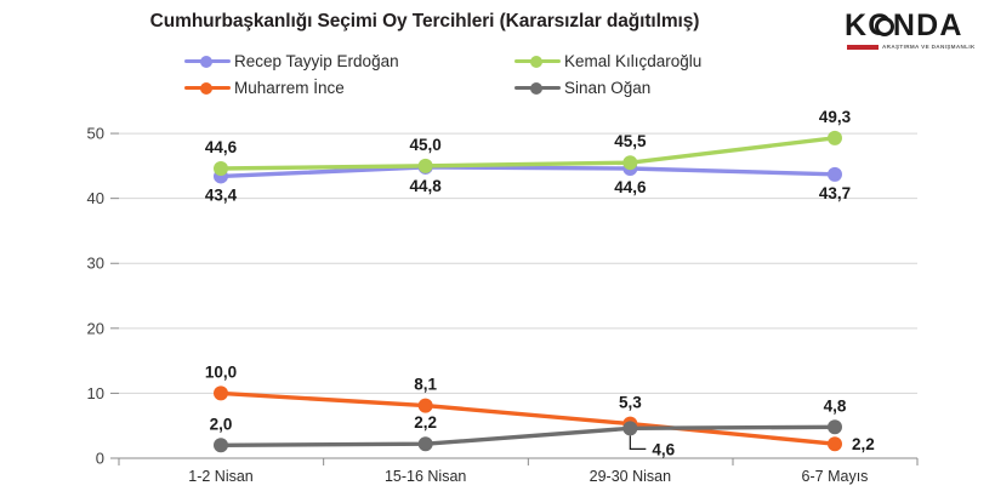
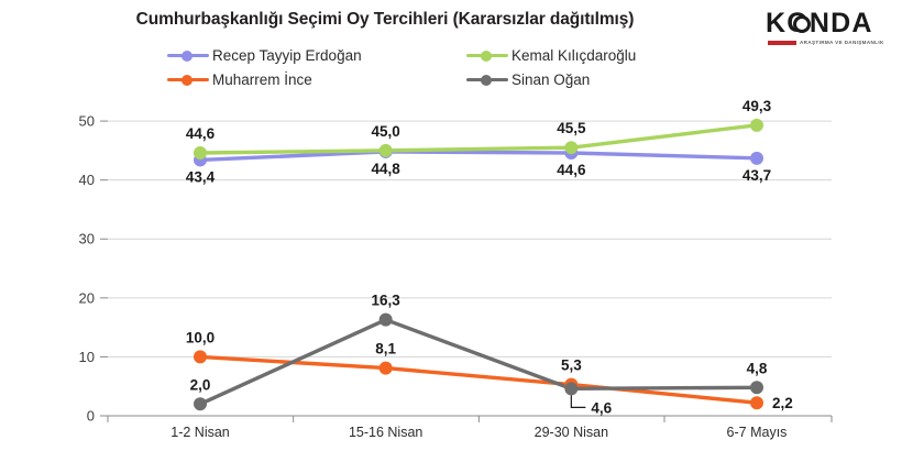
Sinan Oğan/15-16 Nisan: 2,2 -> 16,3
